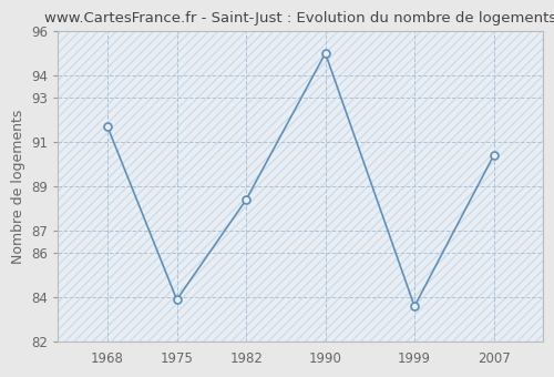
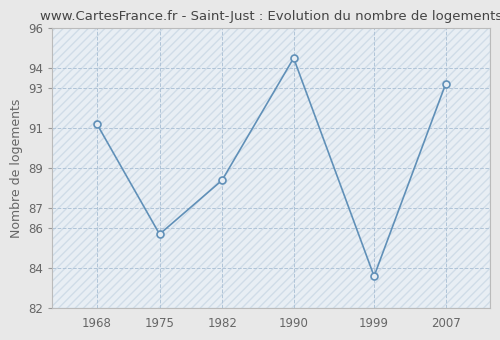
1968: 91.7 -> 91.2
1975: 83.9 -> 85.7
1990: 95.0 -> 94.5
2007: 90.4 -> 93.2
